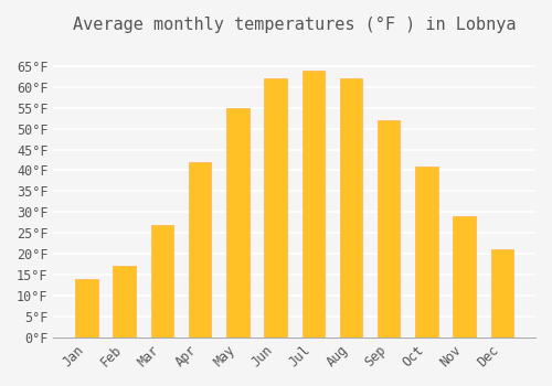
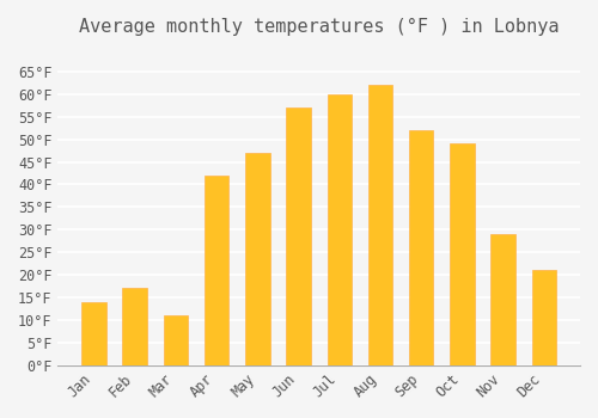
Mar: 27°F -> 11°F
May: 55°F -> 47°F
Jun: 62°F -> 57°F
Jul: 64°F -> 60°F
Oct: 41°F -> 49°F
